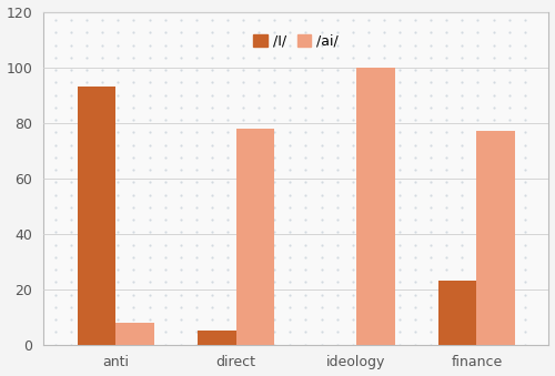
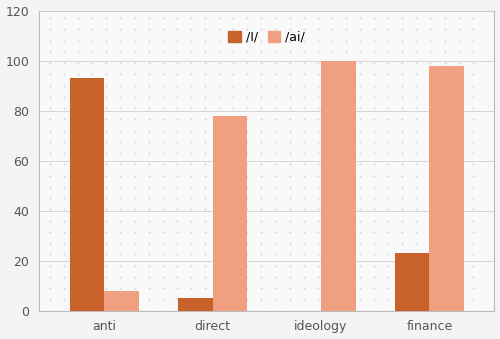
/ai//finance: 77 -> 98
